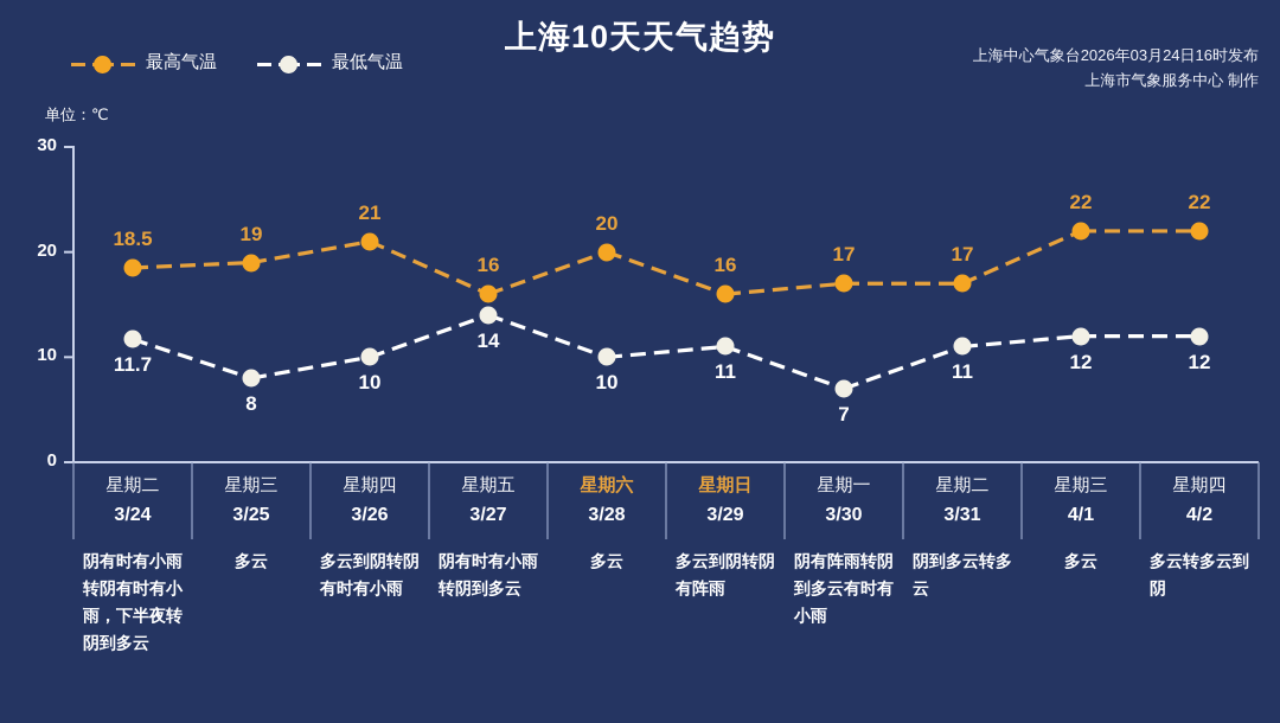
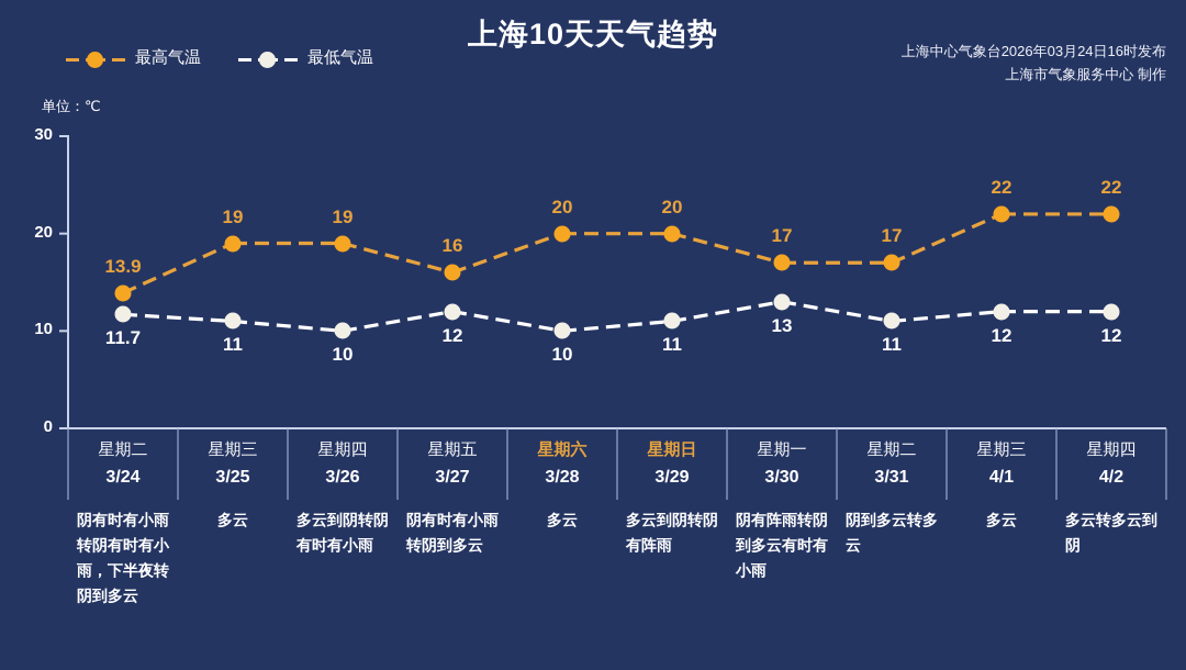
最高气温/3/24: 18.5 -> 13.9
最低气温/3/25: 8 -> 11
最高气温/3/26: 21 -> 19
最低气温/3/27: 14 -> 12
最高气温/3/29: 16 -> 20
最低气温/3/30: 7 -> 13
